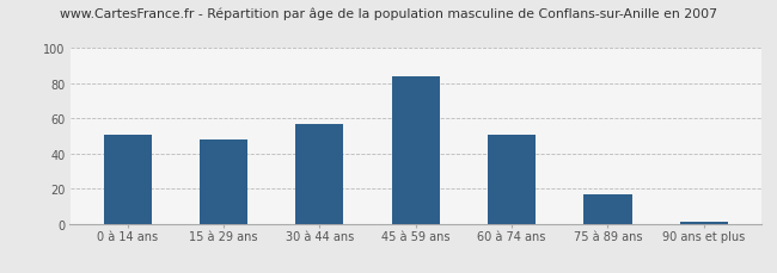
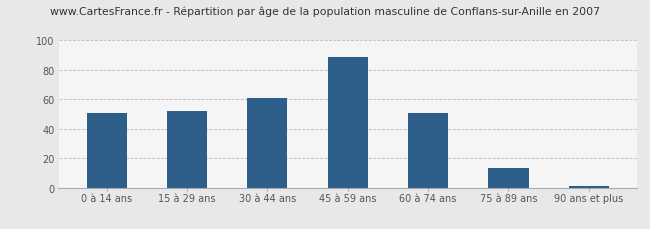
15 à 29 ans: 48 -> 52
30 à 44 ans: 57 -> 61
45 à 59 ans: 84 -> 89
75 à 89 ans: 17 -> 13
